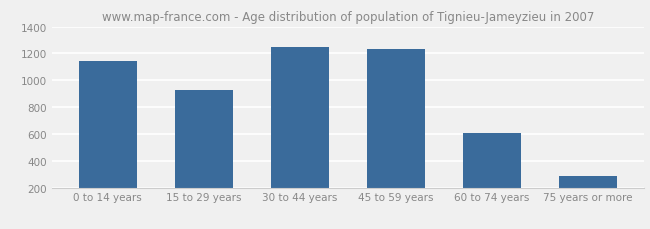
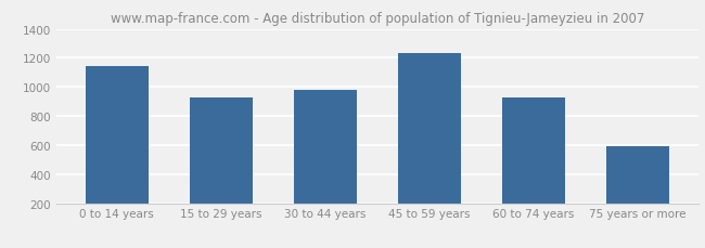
30 to 44 years: 1240 -> 980
60 to 74 years: 610 -> 930
75 years or more: 280 -> 590
